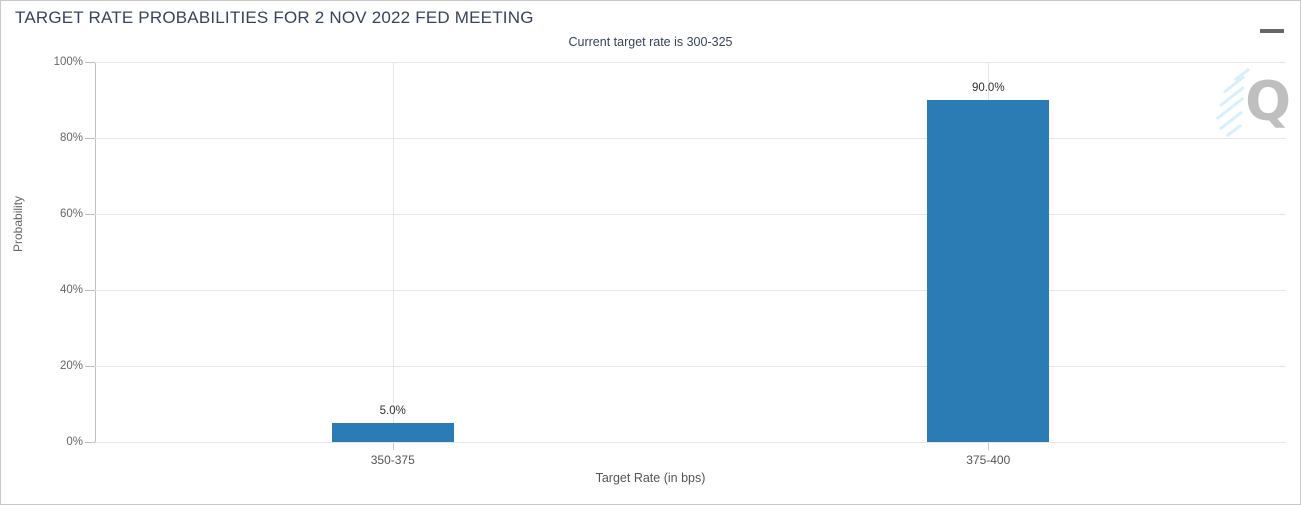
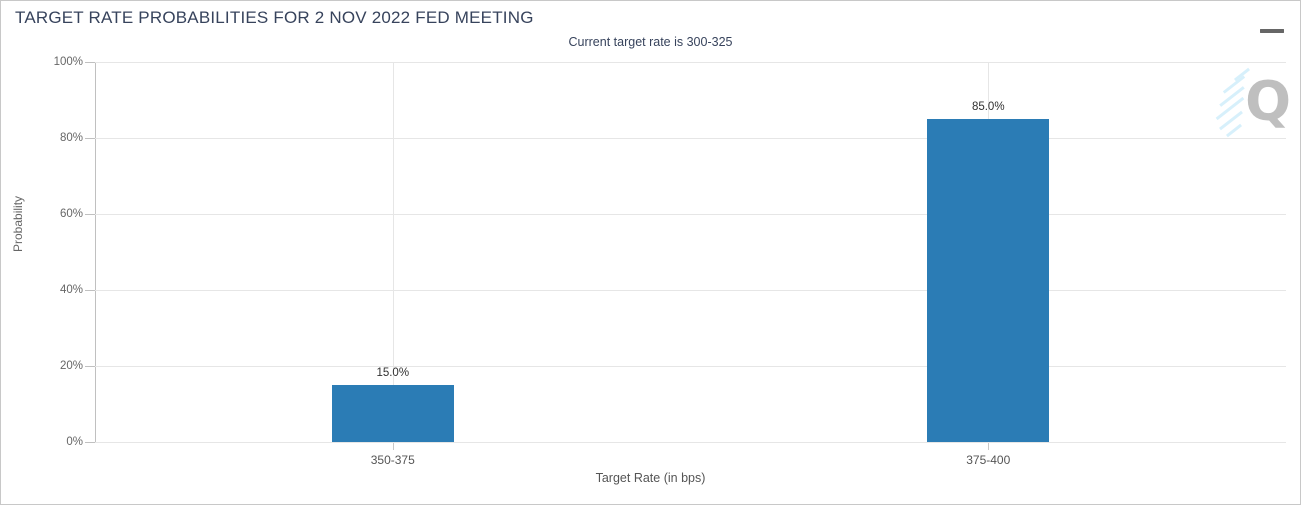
350-375: 5.0% -> 15.0%
375-400: 90.0% -> 85.0%
